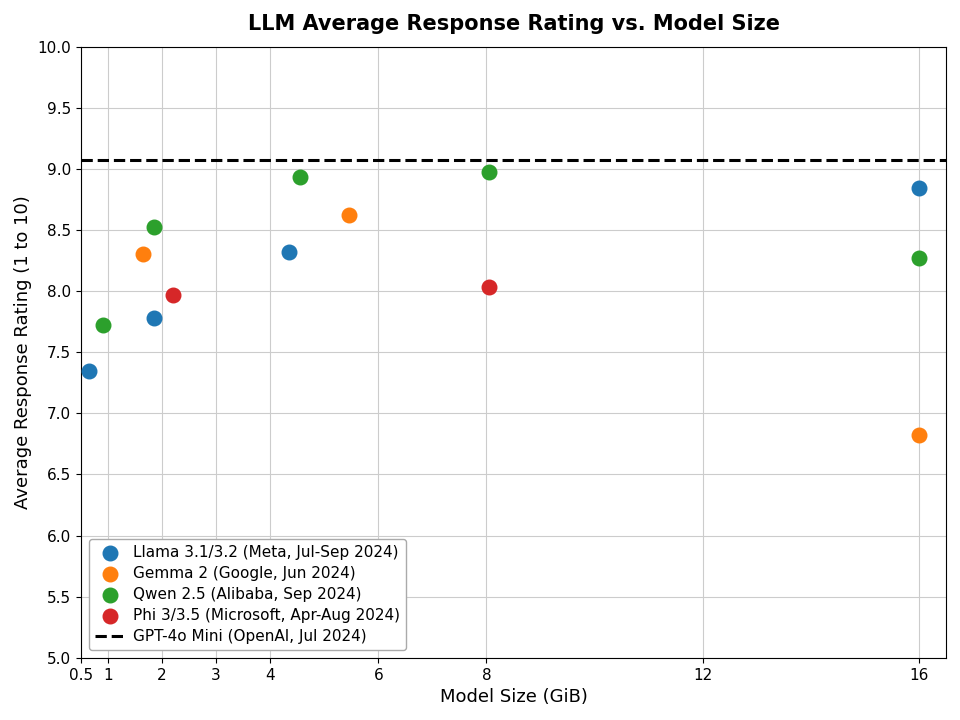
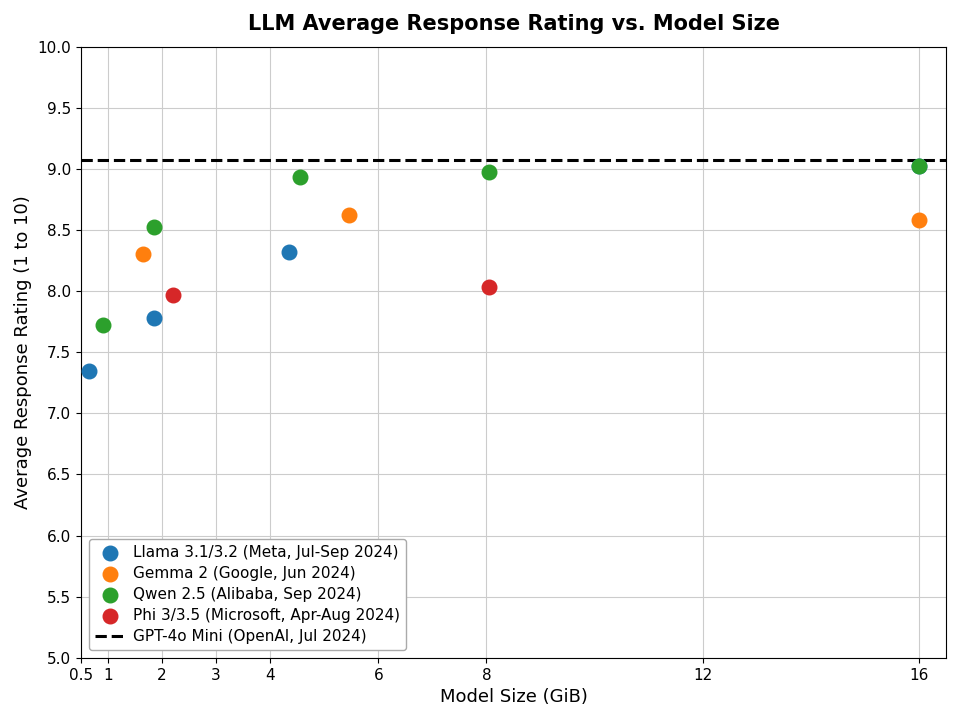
Llama 3.1/3.2 (Meta, Jul-Sep 2024)/16: 8.84 -> 9.02
Gemma 2 (Google, Jun 2024)/16: 6.82 -> 8.58
Qwen 2.5 (Alibaba, Sep 2024)/16: 8.27 -> 9.02
